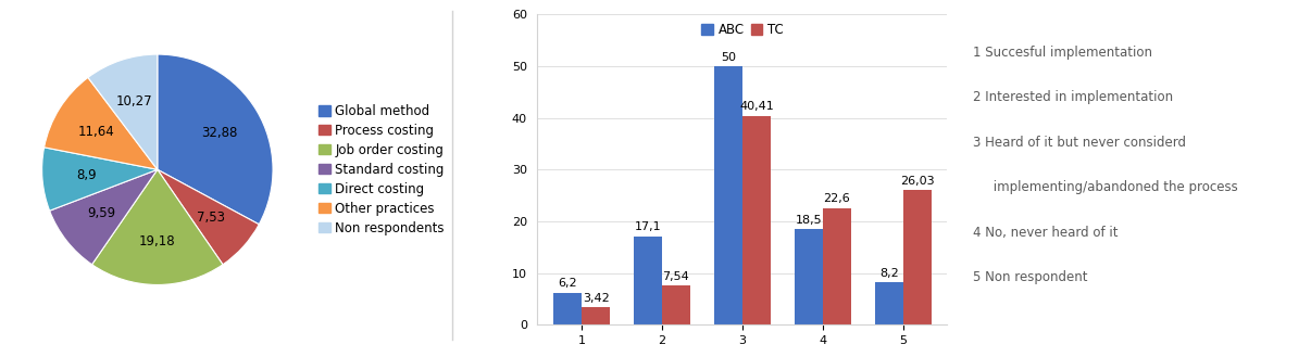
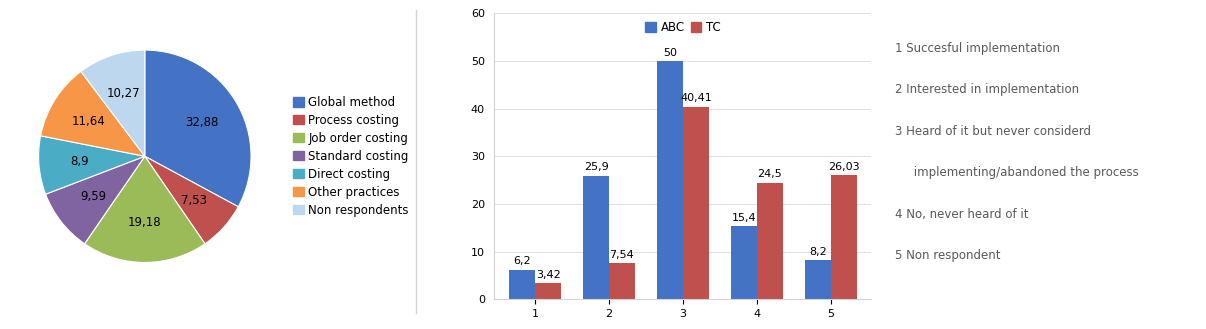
ABC/2: 17,1 -> 25,9
ABC/4: 18,5 -> 15,4
TC/4: 22,6 -> 24,5
